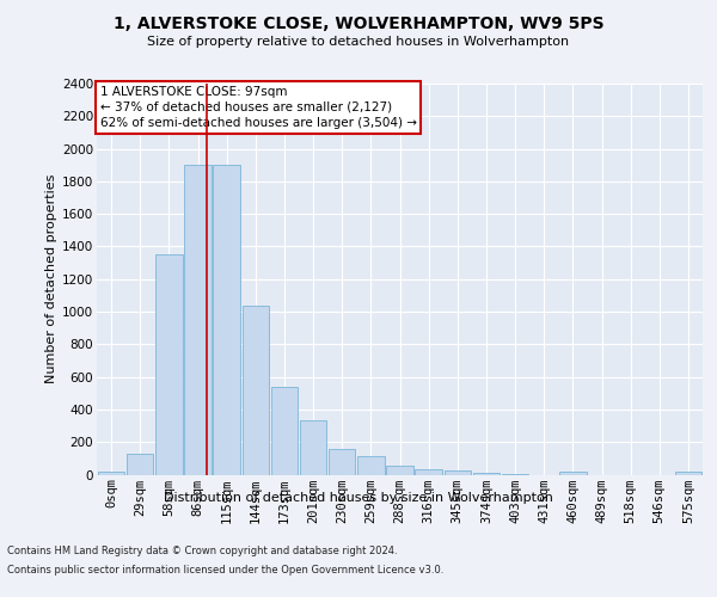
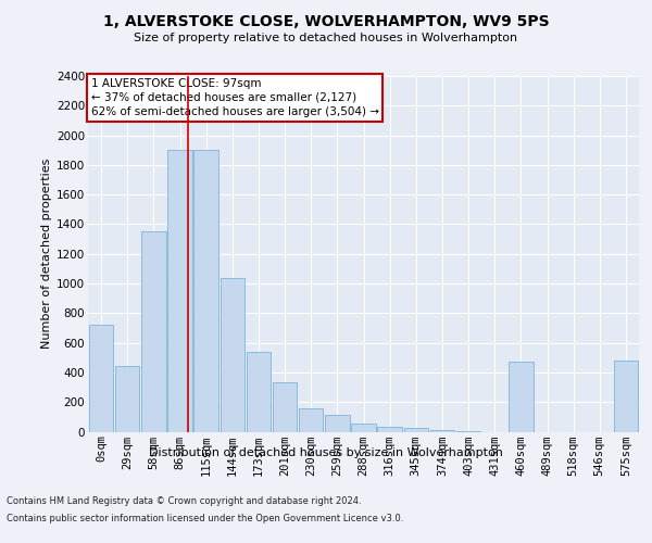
0sqm: 20 -> 720
29sqm: 130 -> 440
460sqm: 20 -> 470
575sqm: 20 -> 480
